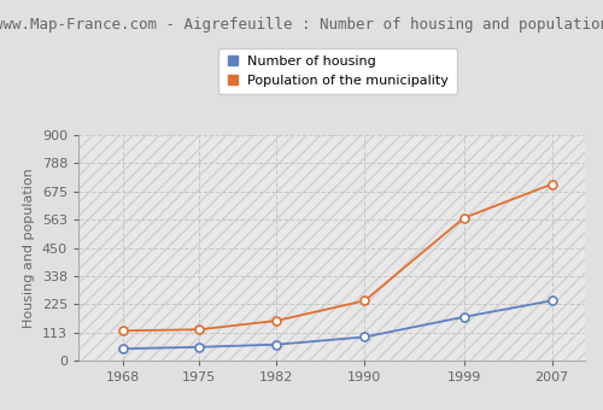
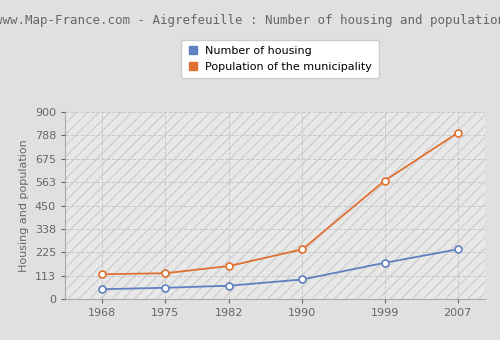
Population of the municipality/2007: 705 -> 800
